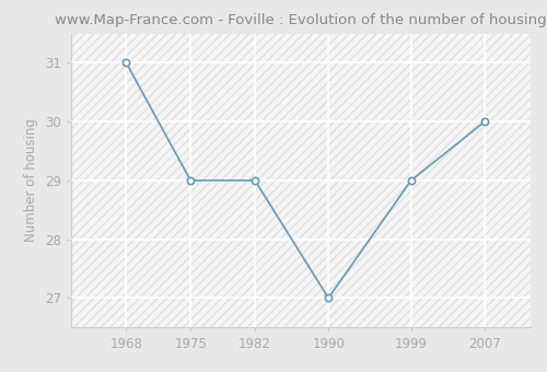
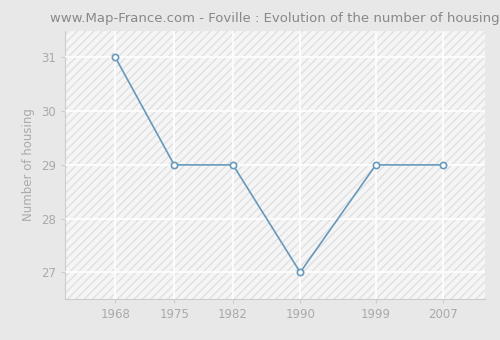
2007: 30 -> 29
